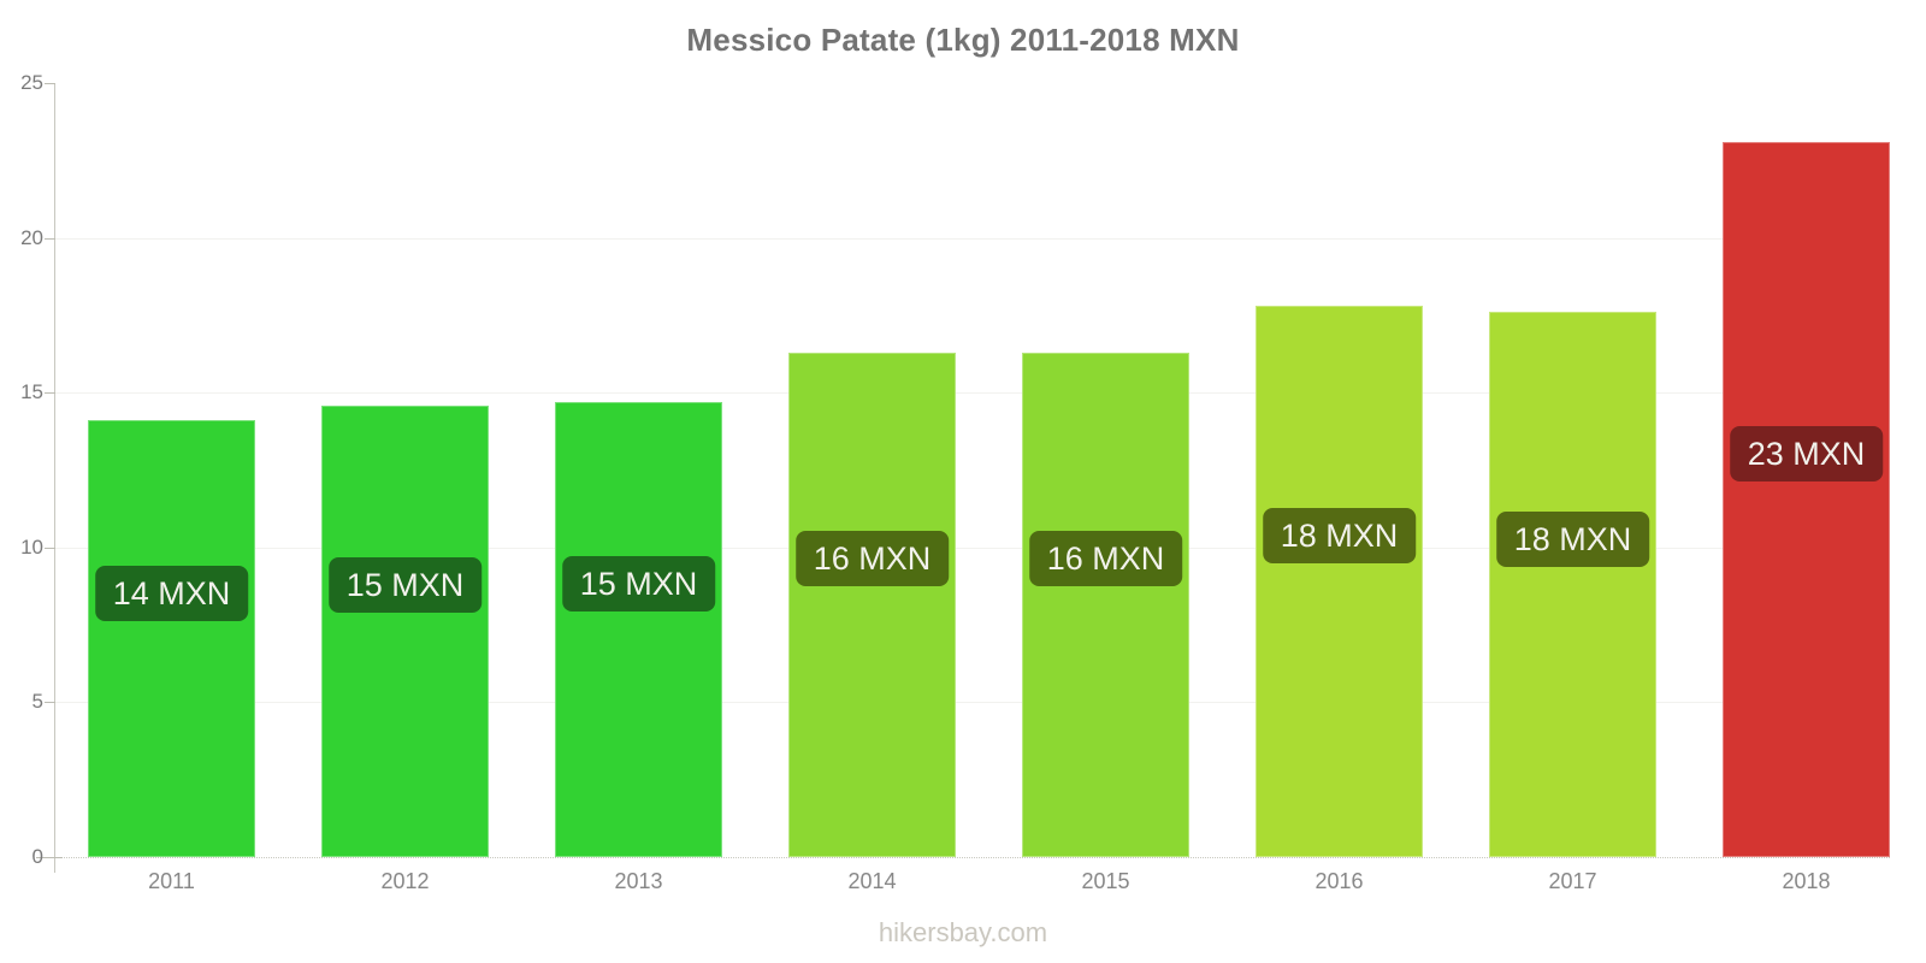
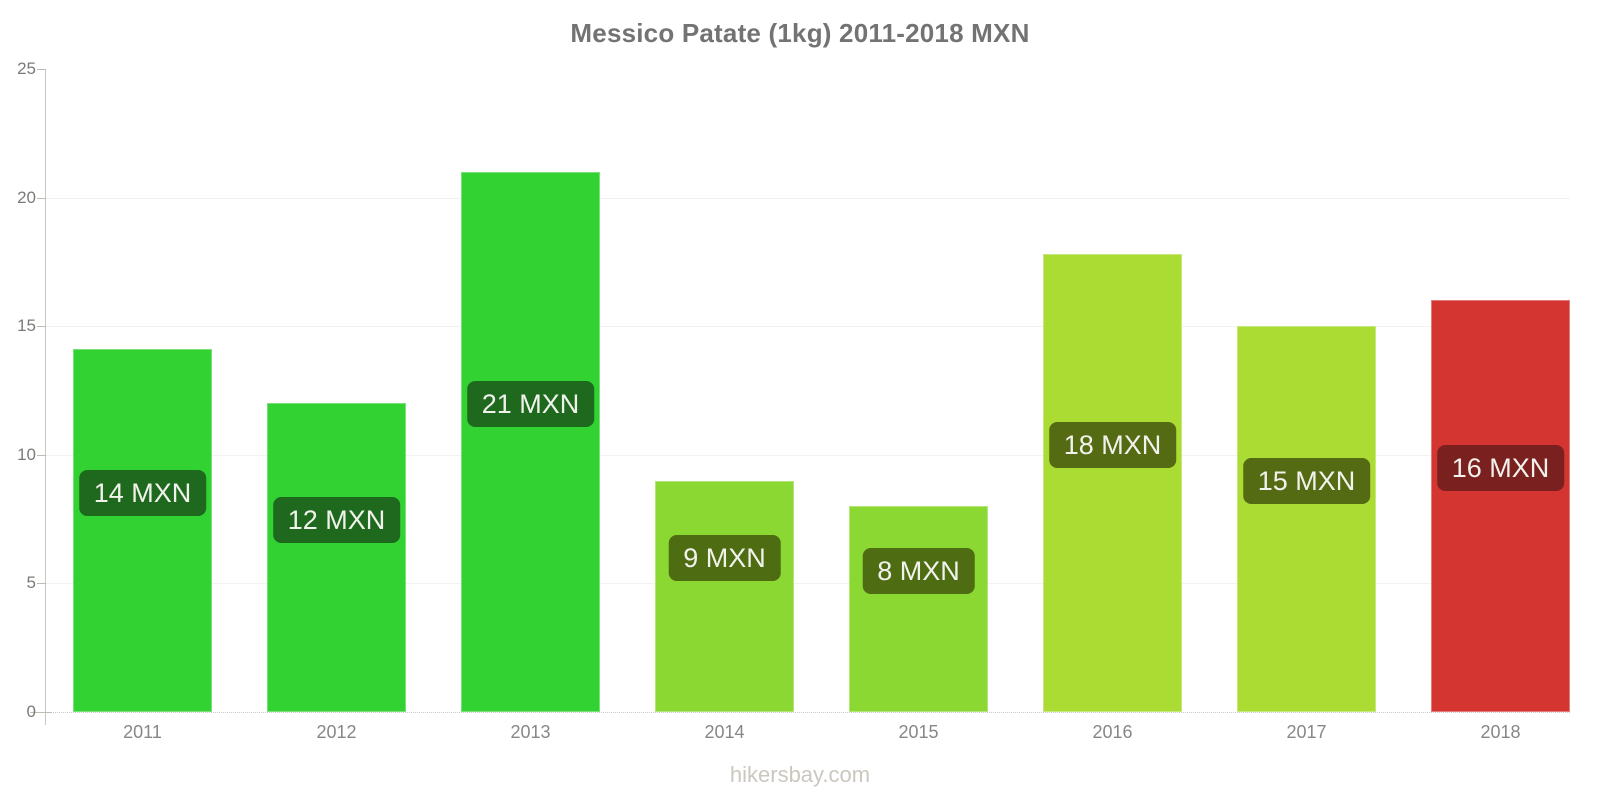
2012: 15 -> 12
2013: 15 -> 21
2014: 16 -> 9
2015: 16 -> 8
2017: 18 -> 15
2018: 23 -> 16
